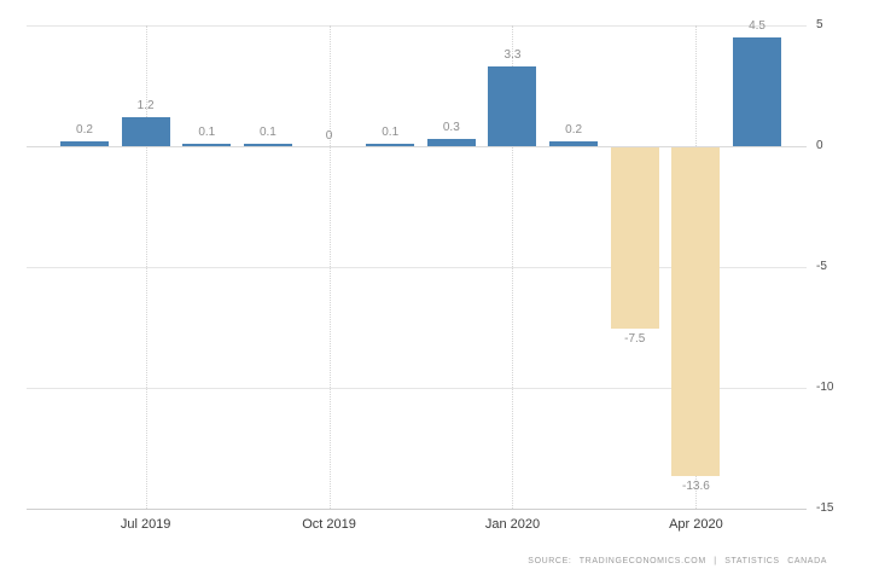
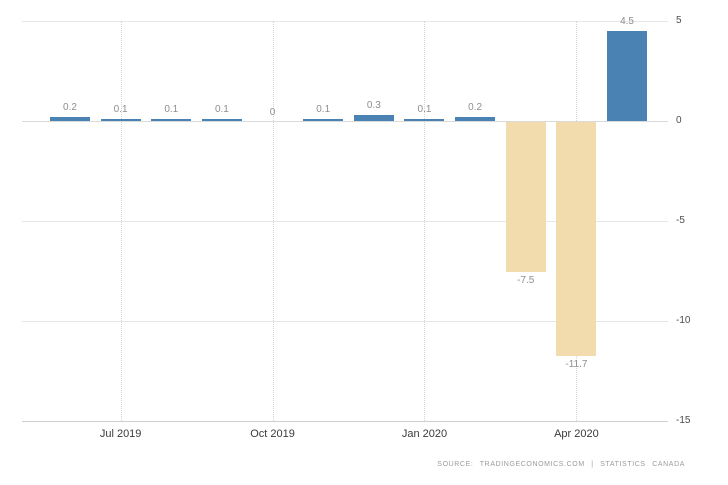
Jul 2019: 1.2 -> 0.1
Jan 2020: 3.3 -> 0.1
Apr 2020: -13.6 -> -11.7
